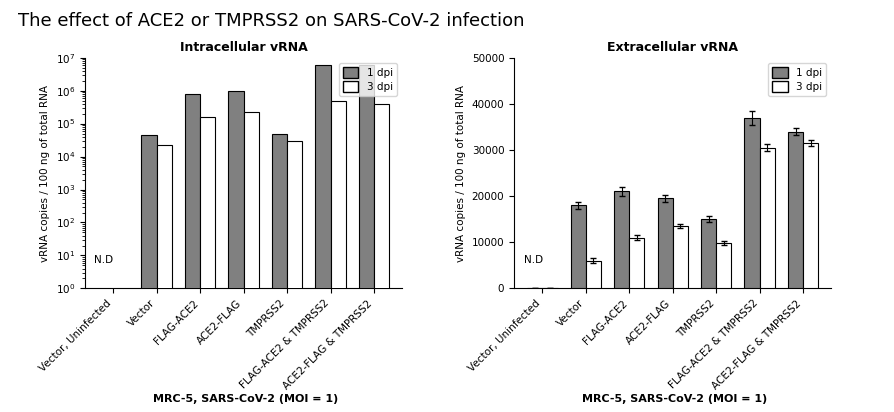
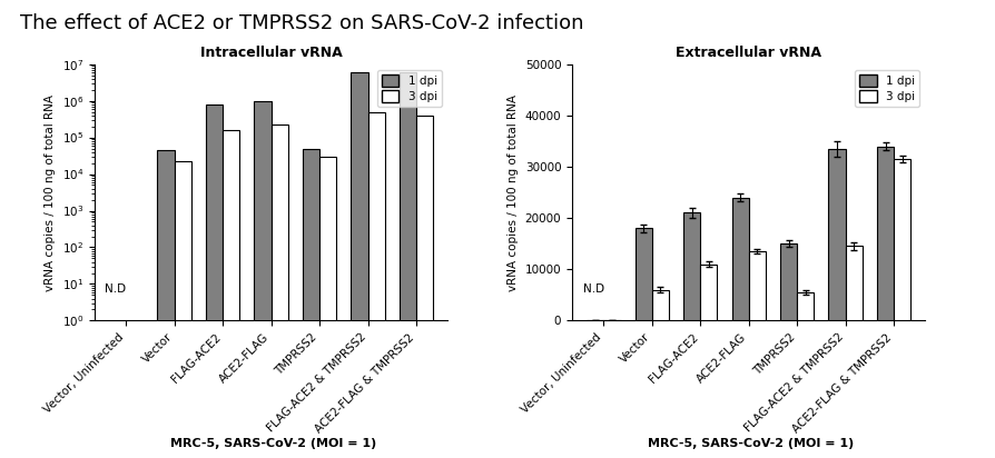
Extracellular vRNA/1 dpi/ACE2-FLAG: 19500 -> 24000
Extracellular vRNA/3 dpi/TMPRSS2: 9800 -> 5500
Extracellular vRNA/1 dpi/FLAG-ACE2 & TMPRSS2: 37000 -> 33500
Extracellular vRNA/3 dpi/FLAG-ACE2 & TMPRSS2: 30500 -> 14500
